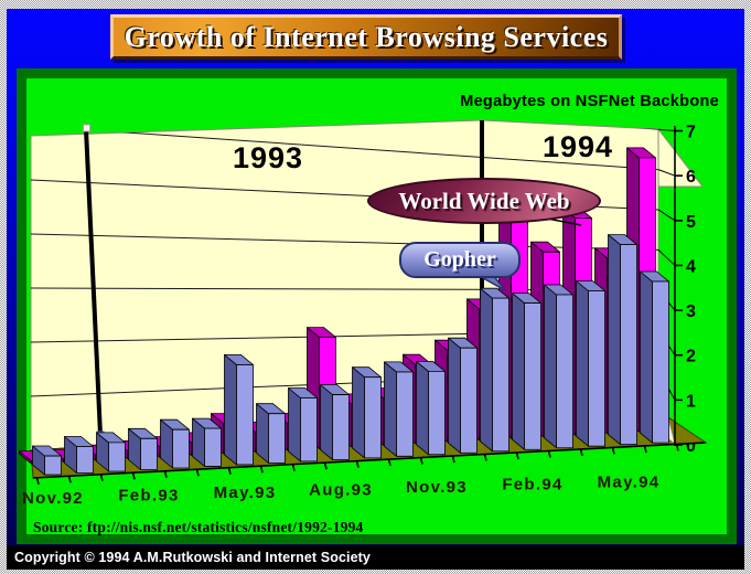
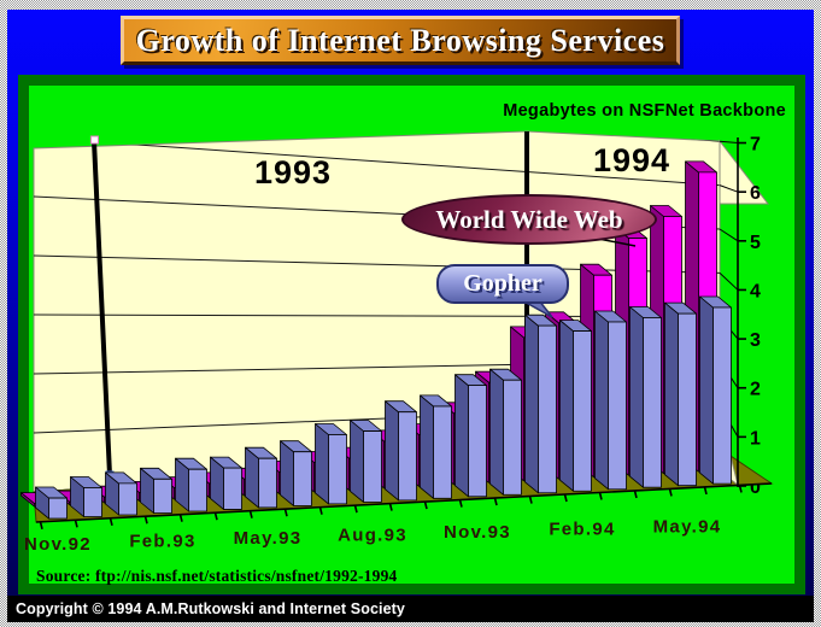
World Wide Web/May.93: 0.6 -> 0.3
Gopher/May.93: 2.0 -> 0.9
World Wide Web/Aug.93: 2.3 -> 0.6
World Wide Web/Nov.93: 1.7 -> 1.4
Gopher/Nov.93: 1.8 -> 2.2
World Wide Web/Feb.94: 5.0 -> 3.2
World Wide Web/May.94: 4.1 -> 5.5
Gopher/May.94: 4.7 -> 3.7
